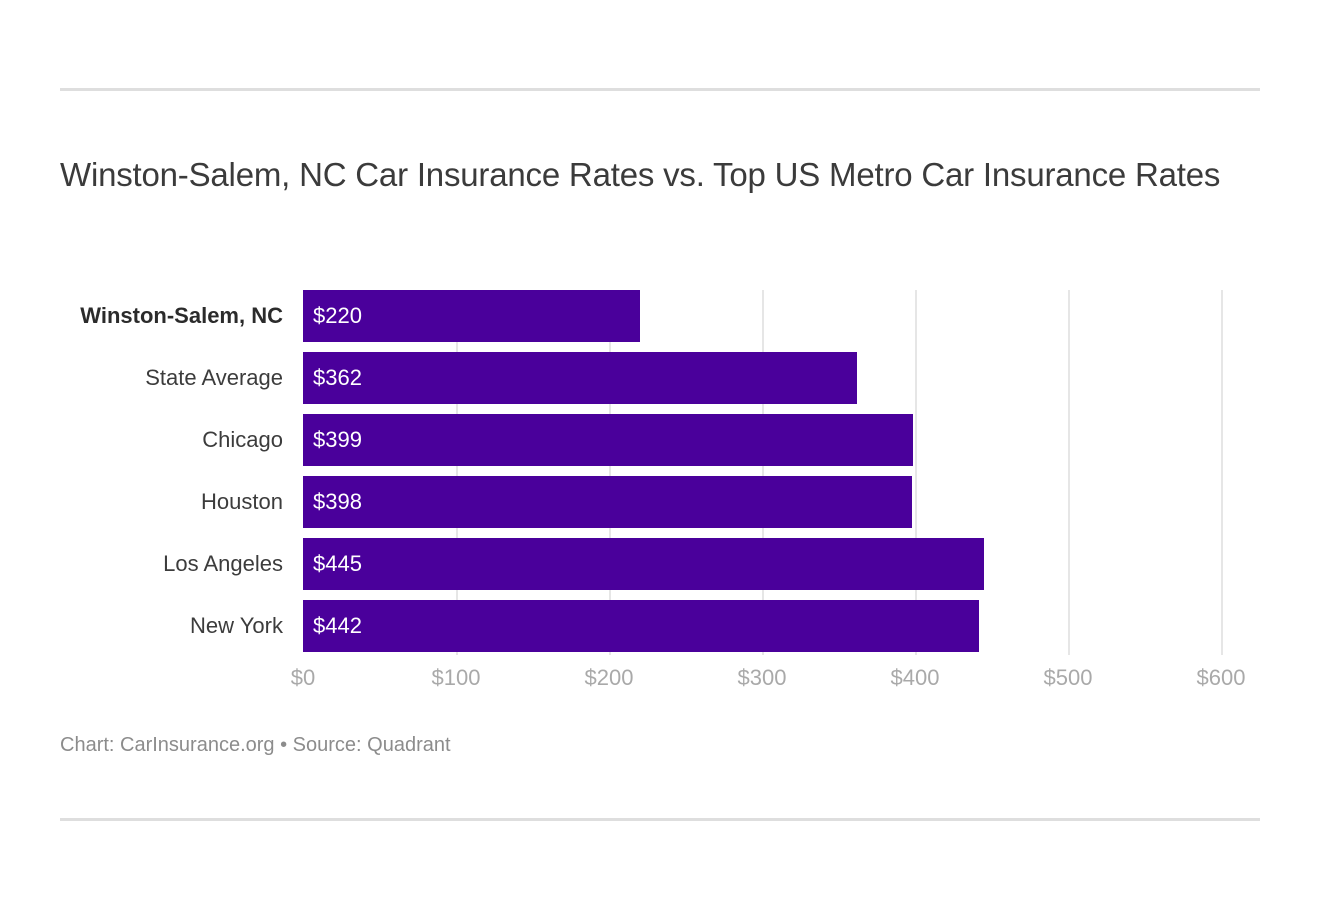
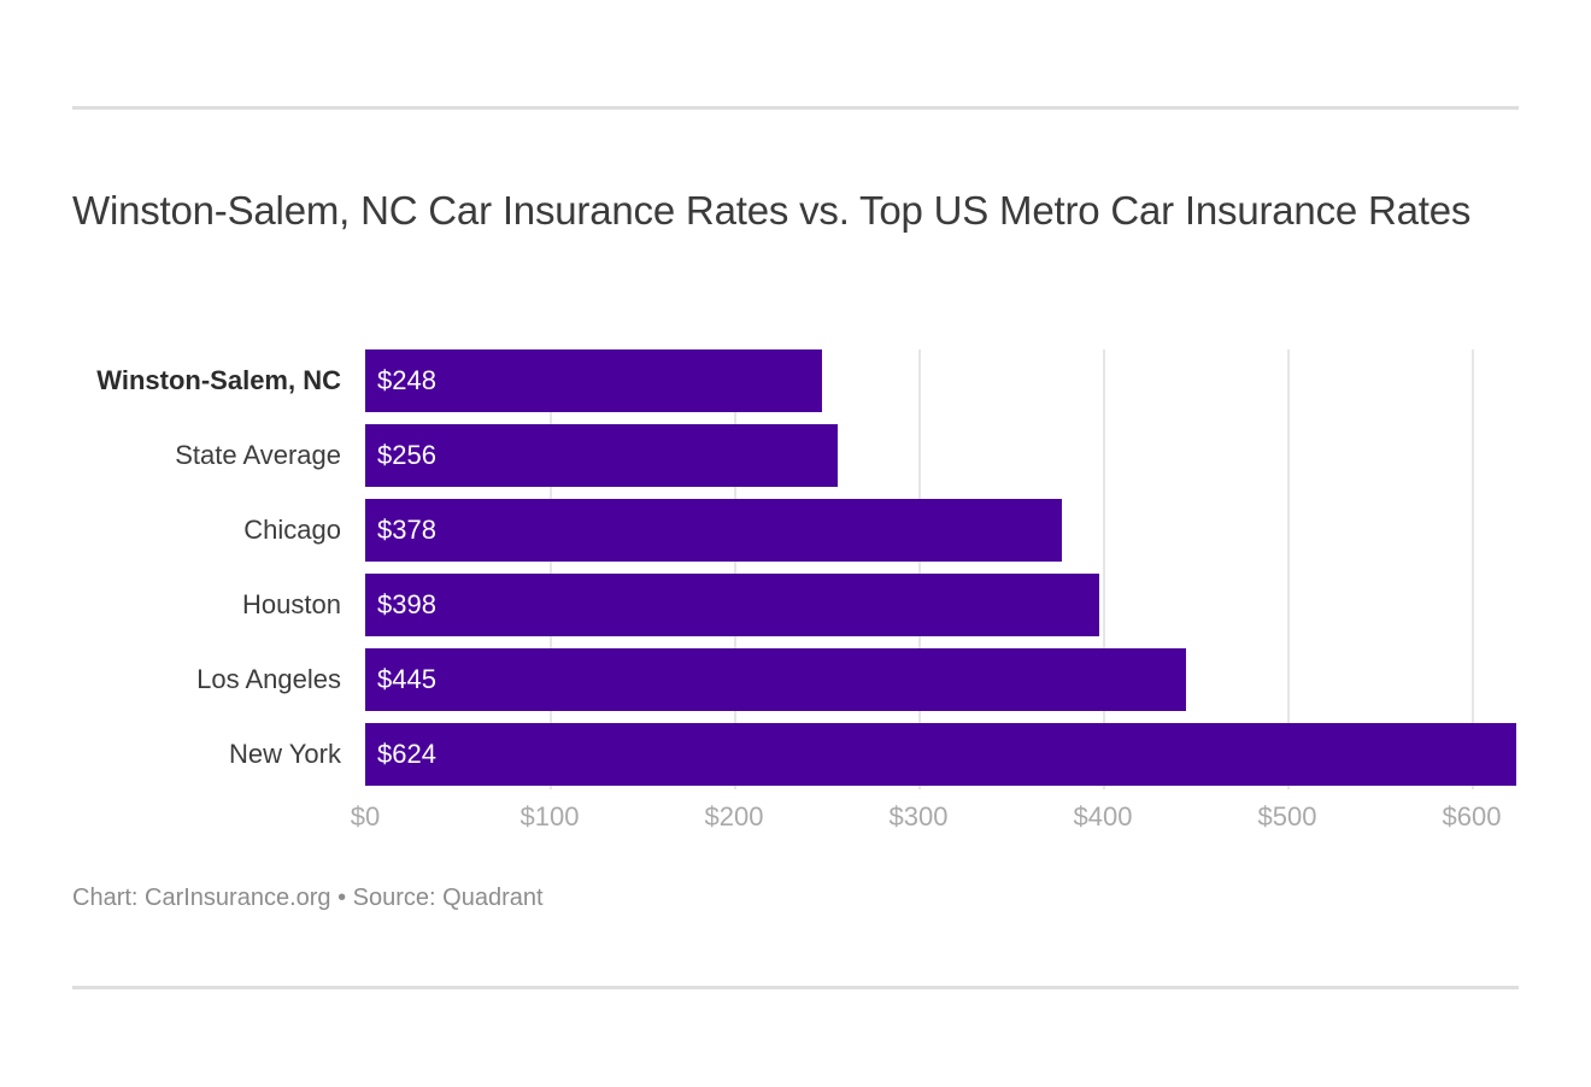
Winston-Salem, NC: $220 -> $248
State Average: $362 -> $256
Chicago: $399 -> $378
New York: $442 -> $624
